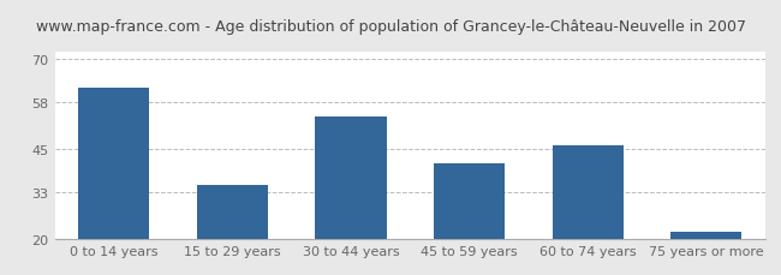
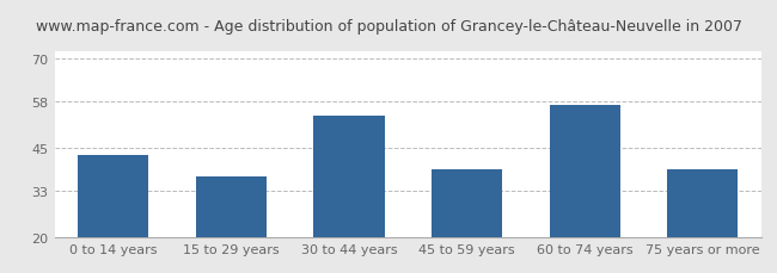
0 to 14 years: 62 -> 43
15 to 29 years: 35 -> 37
45 to 59 years: 41 -> 39
60 to 74 years: 46 -> 57
75 years or more: 22 -> 39
